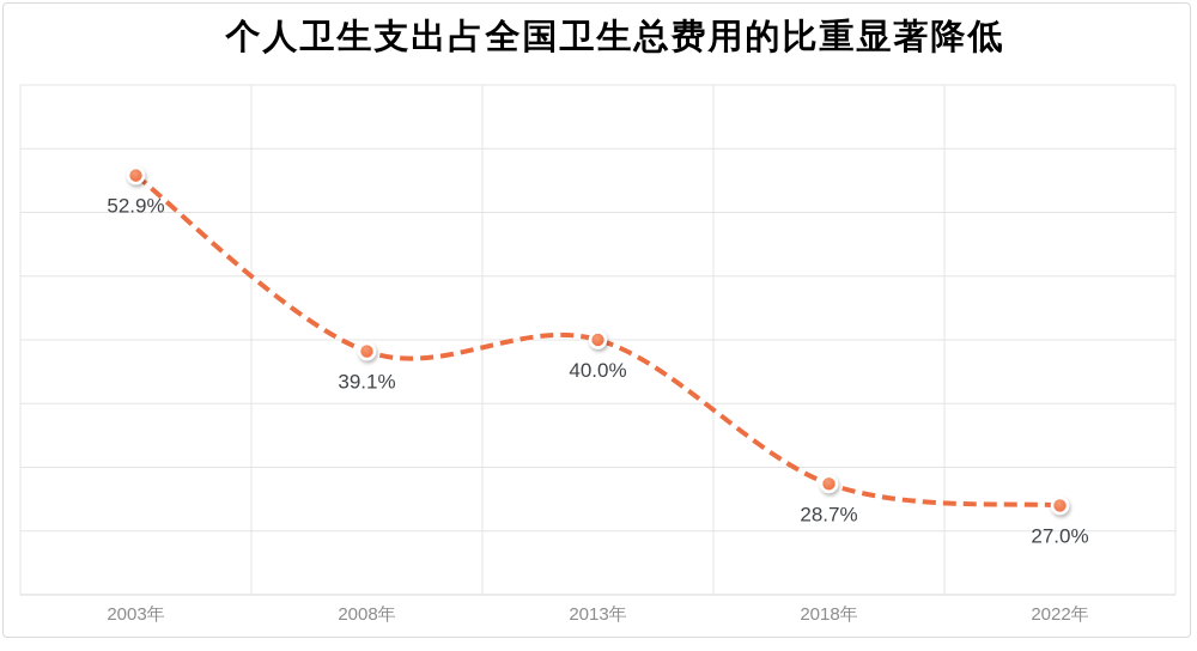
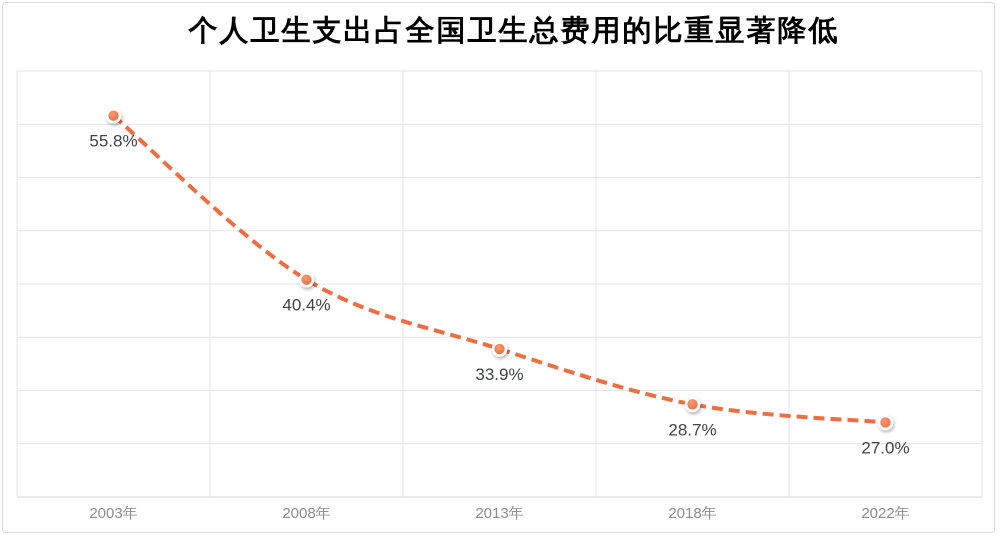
2003年: 52.9% -> 55.8%
2008年: 39.1% -> 40.4%
2013年: 40.0% -> 33.9%
